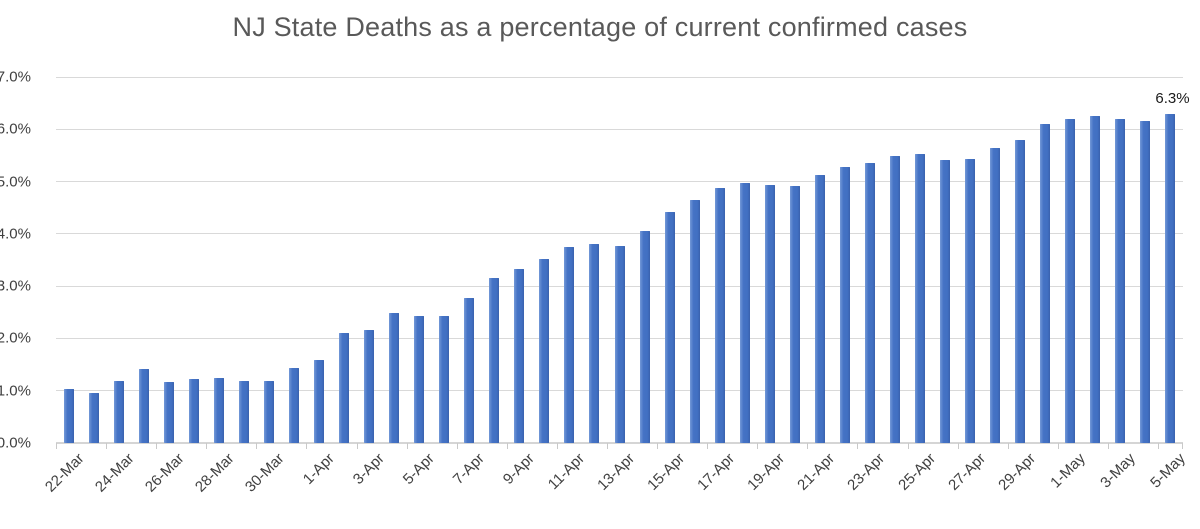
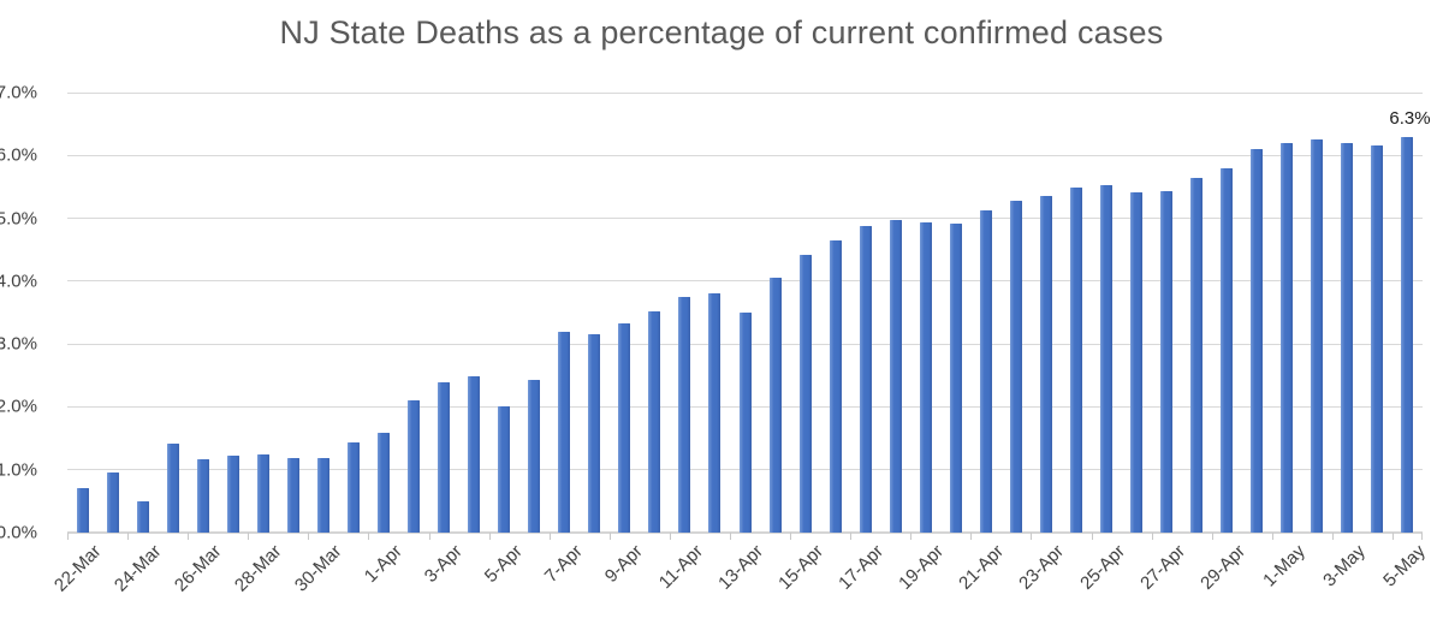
22-Mar: 1.0% -> 0.7%
24-Mar: 1.2% -> 0.5%
3-Apr: 2.2% -> 2.4%
5-Apr: 2.4% -> 2.0%
7-Apr: 2.8% -> 3.2%
13-Apr: 3.8% -> 3.5%
